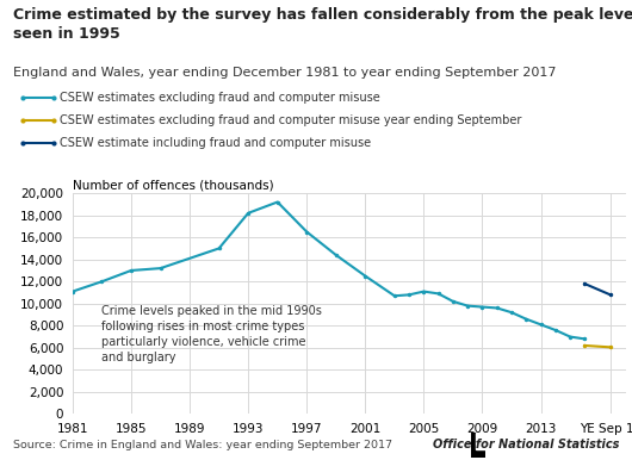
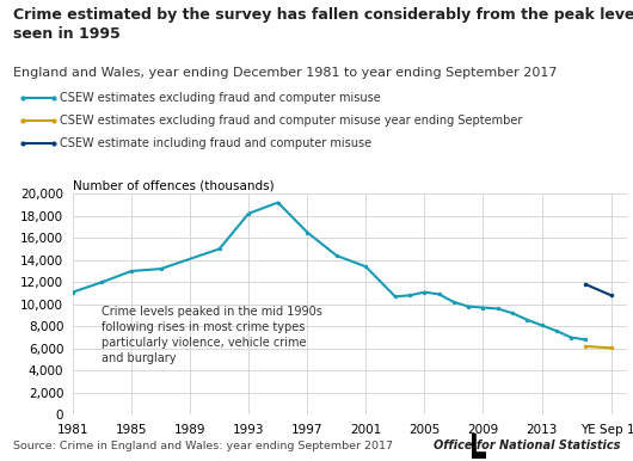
2001: 12,500 -> 13,400
